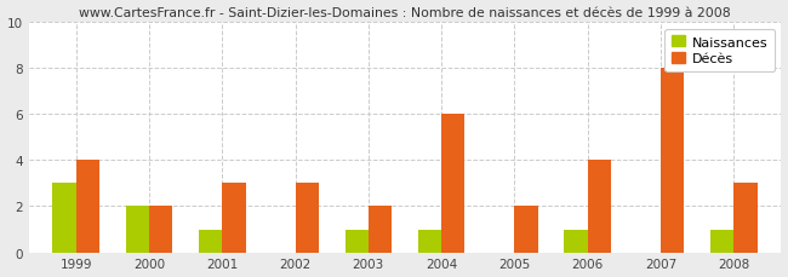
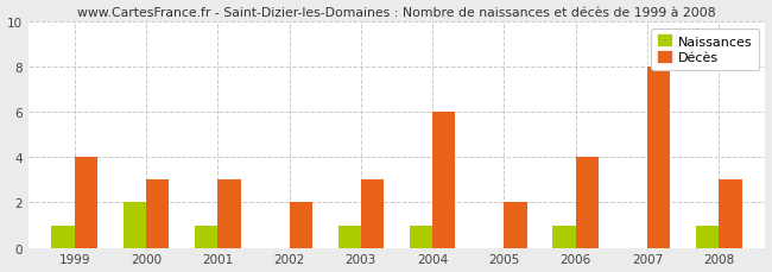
Naissances/1999: 3 -> 1
Décès/2000: 2 -> 3
Décès/2002: 3 -> 2
Décès/2003: 2 -> 3
